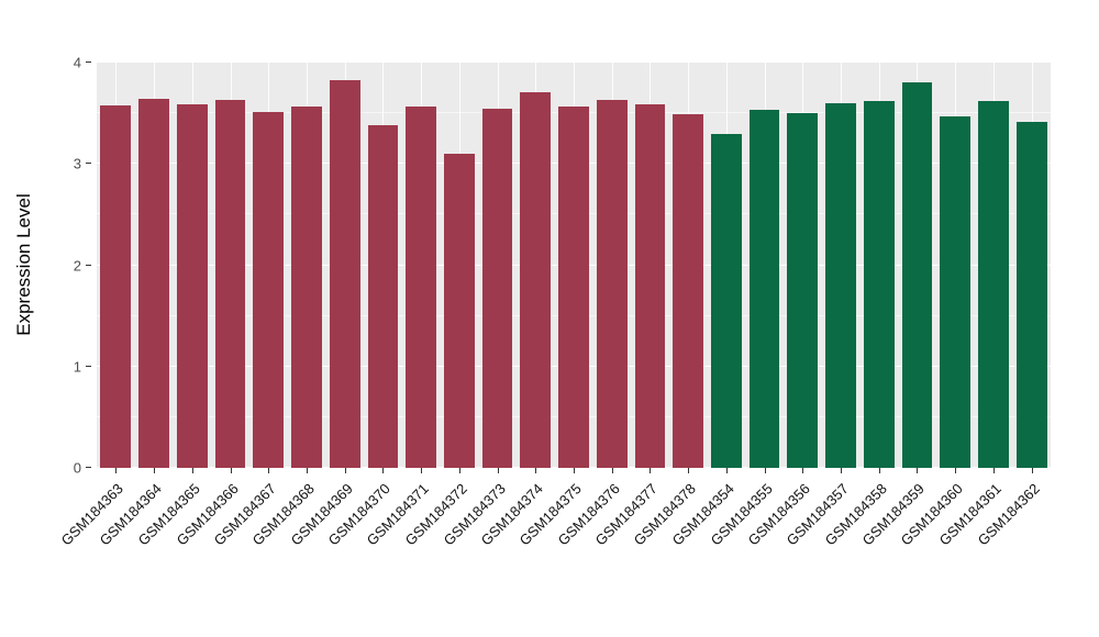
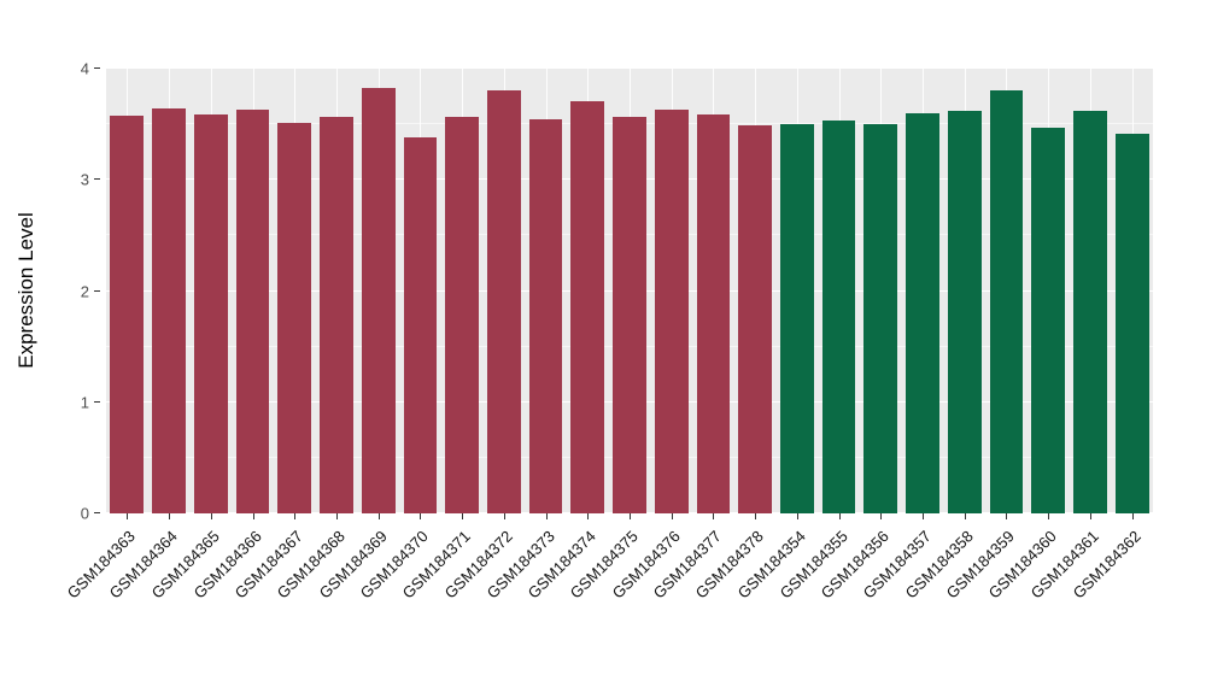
GSM184372: 3.1 -> 3.8
GSM184354: 3.3 -> 3.5
